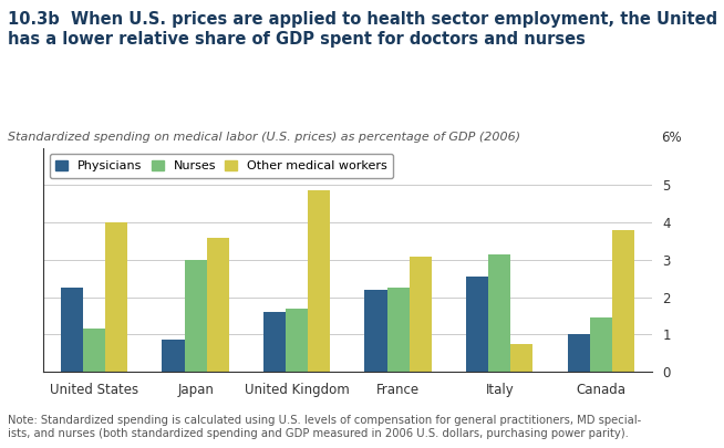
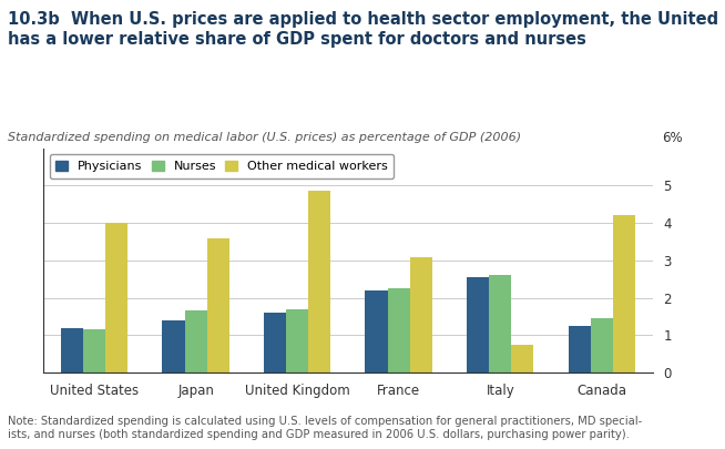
Physicians/United States: 2.25 -> 1.20
Physicians/Japan: 0.85 -> 1.40
Nurses/Japan: 3.00 -> 1.65
Nurses/Italy: 3.15 -> 2.60
Physicians/Canada: 1.00 -> 1.25
Other medical workers/Canada: 3.80 -> 4.20
